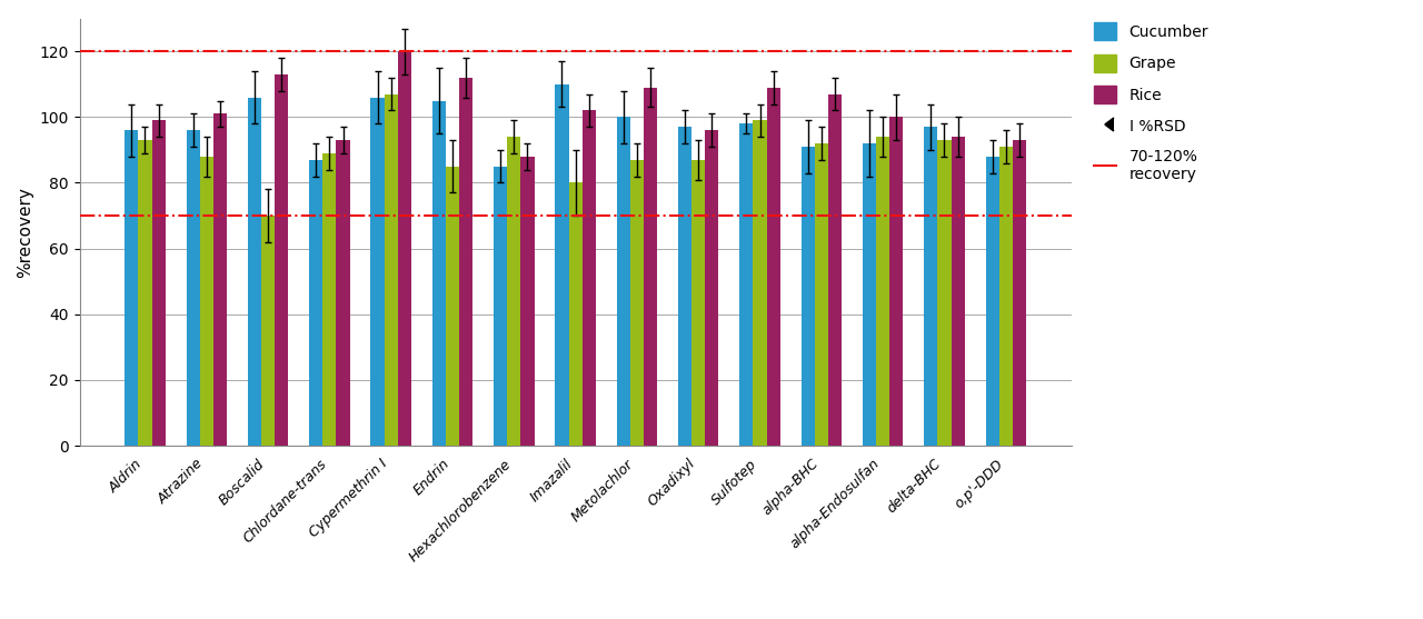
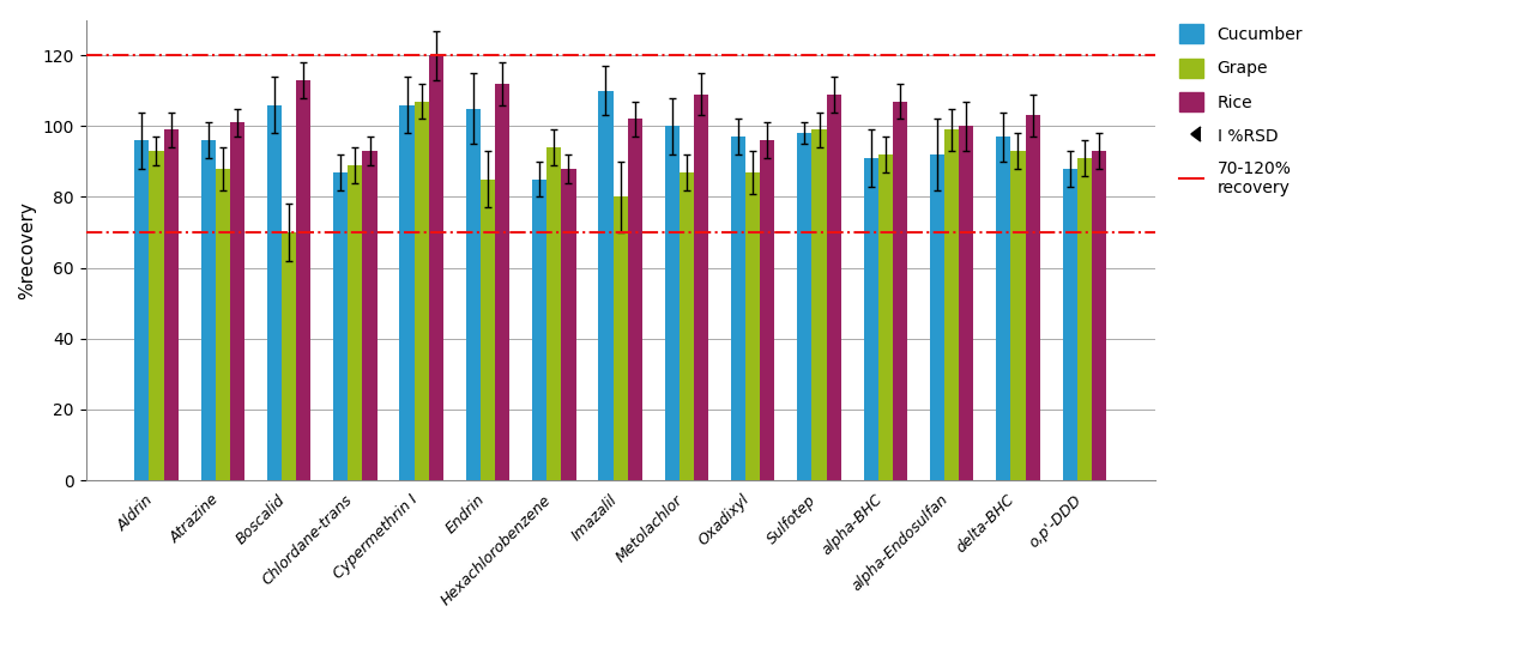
Grape/alpha-Endosulfan: 94 -> 99
Rice/delta-BHC: 94 -> 103
